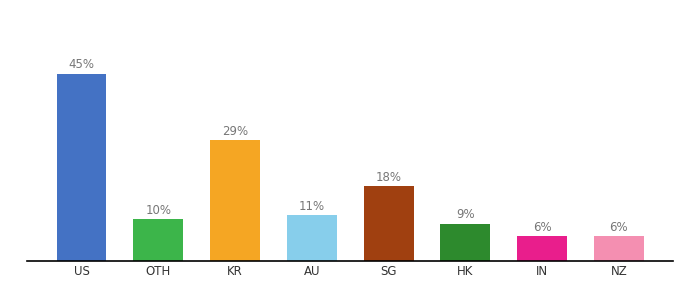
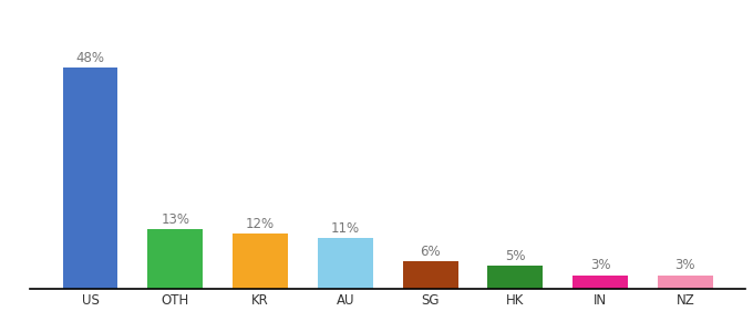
US: 45% -> 48%
OTH: 10% -> 13%
KR: 29% -> 12%
SG: 18% -> 6%
HK: 9% -> 5%
IN: 6% -> 3%
NZ: 6% -> 3%
